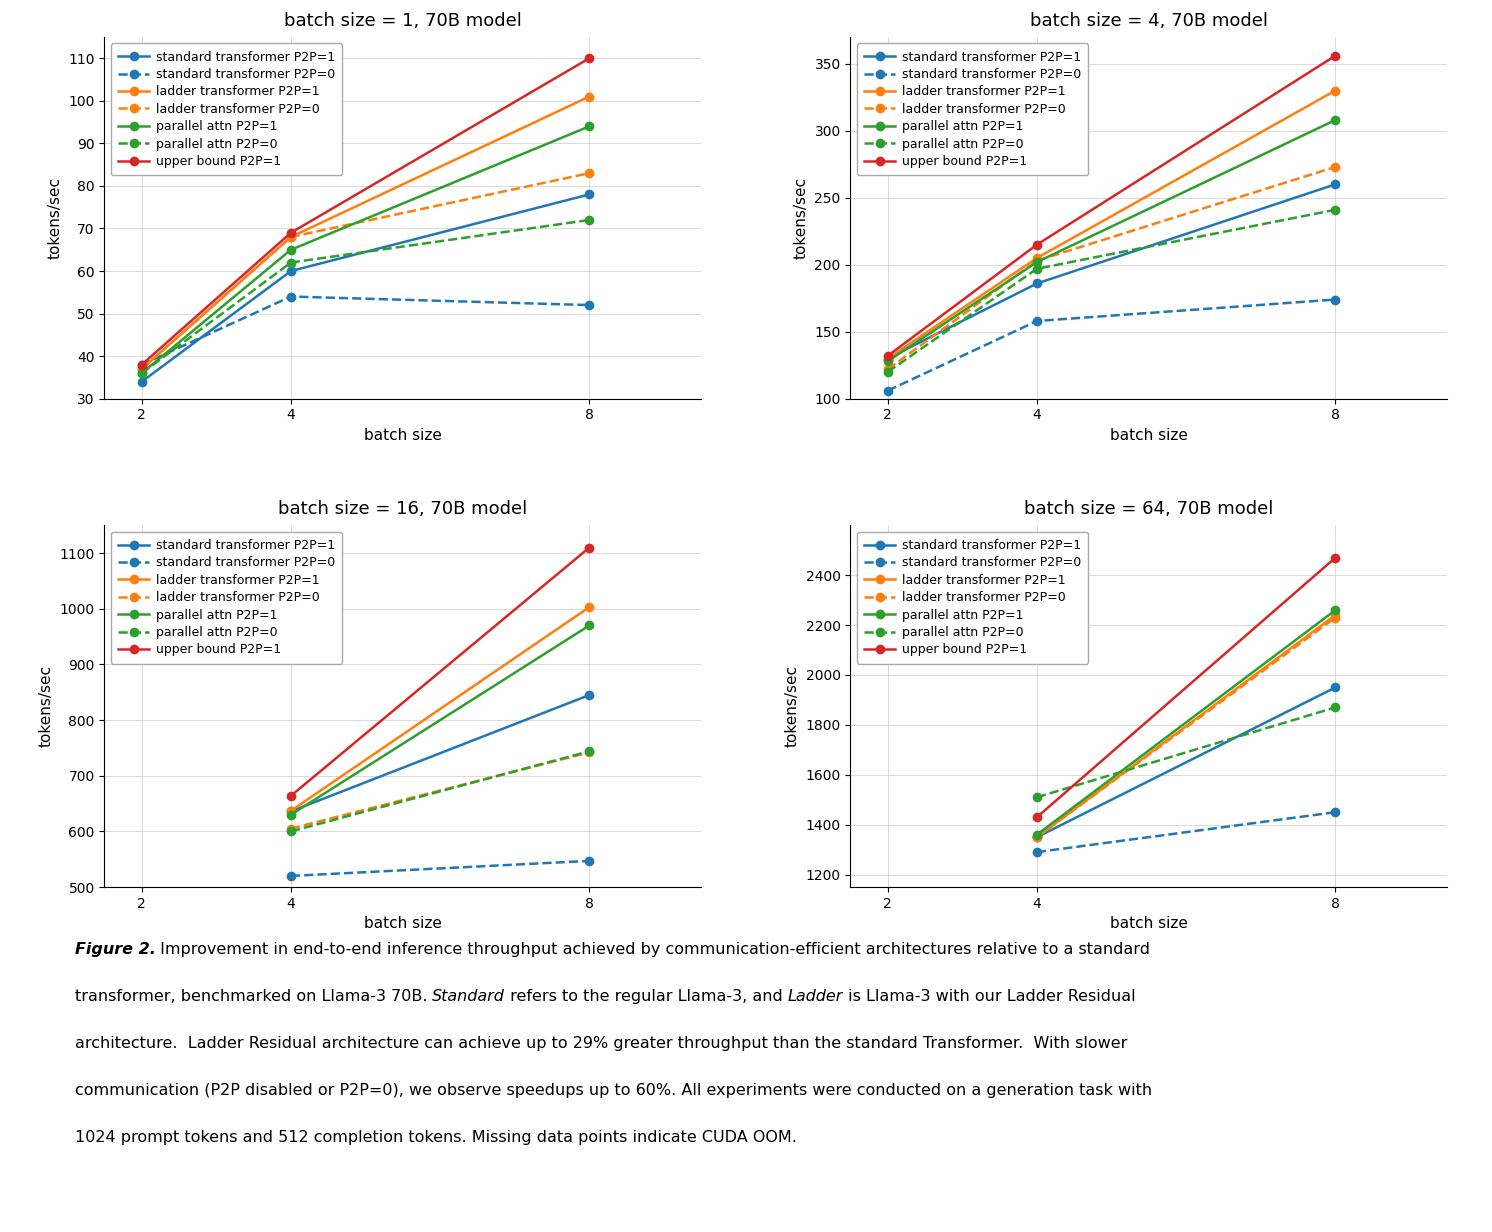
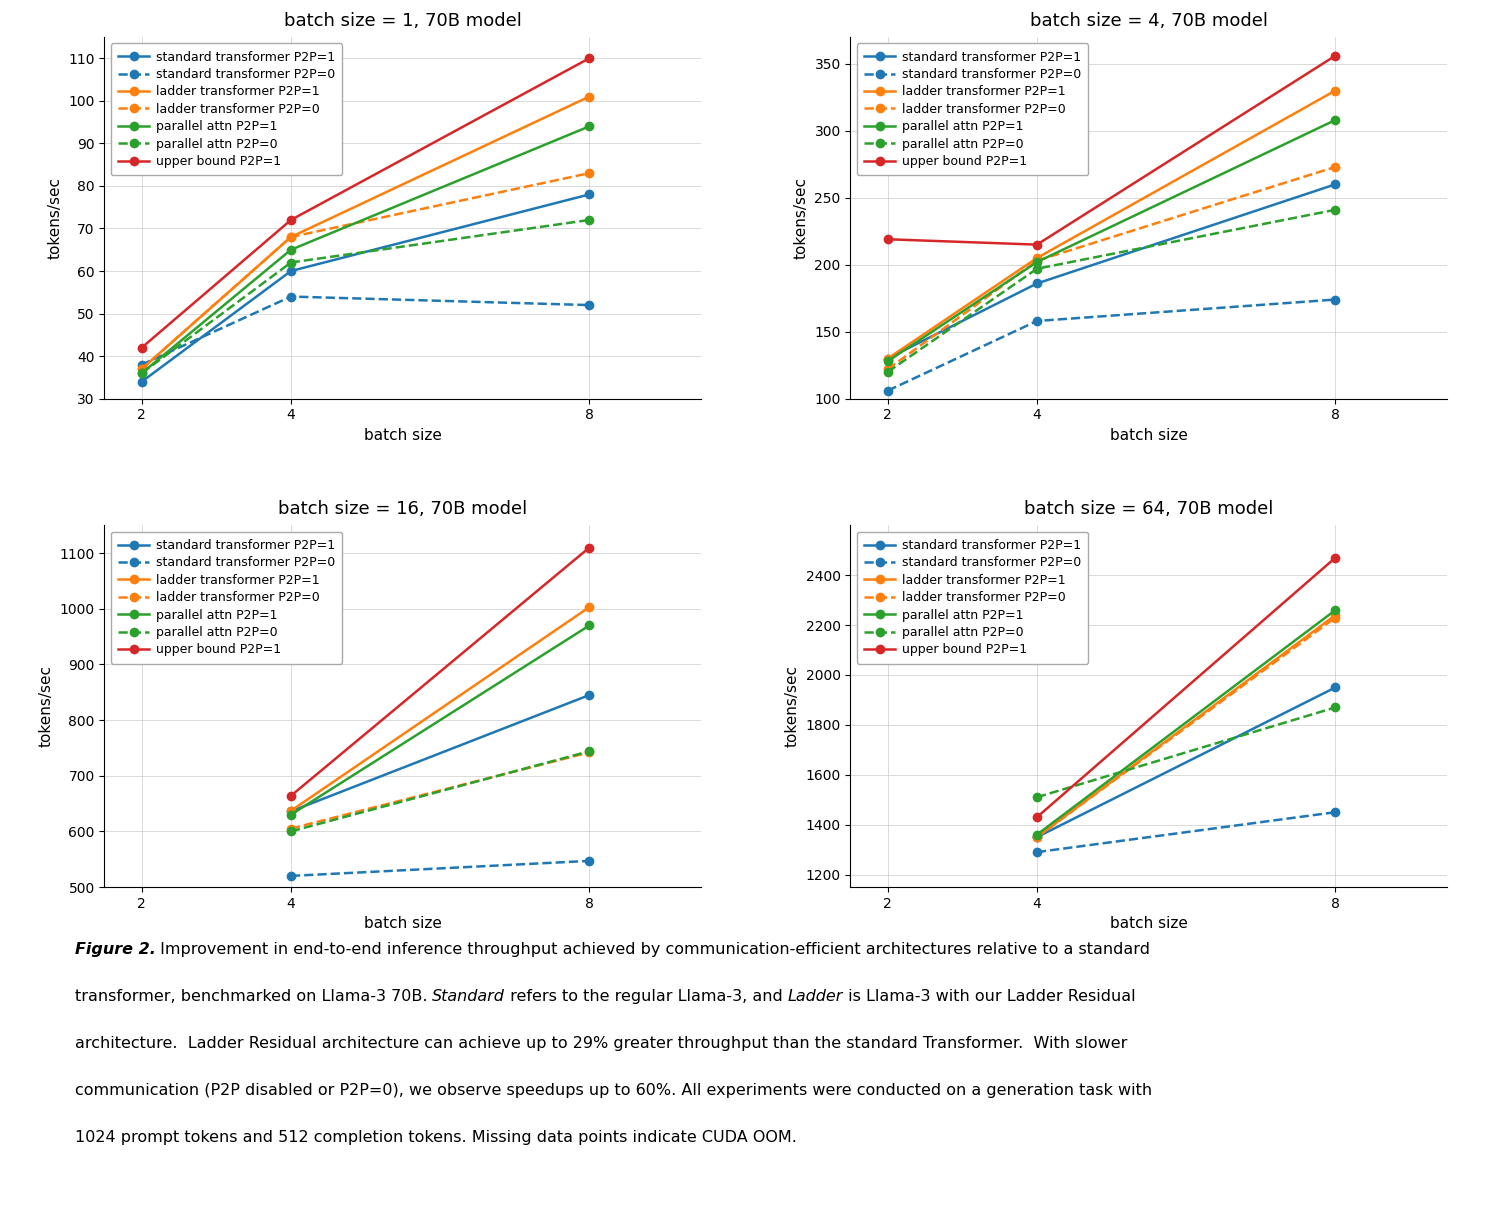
batch size = 1, 70B model/upper bound P2P=1/2: 38 -> 42
batch size = 1, 70B model/upper bound P2P=1/4: 69 -> 72
batch size = 4, 70B model/upper bound P2P=1/2: 132 -> 219
